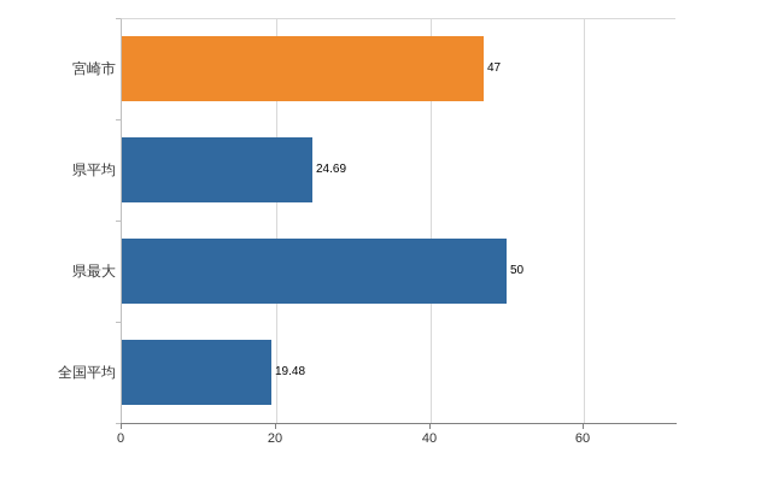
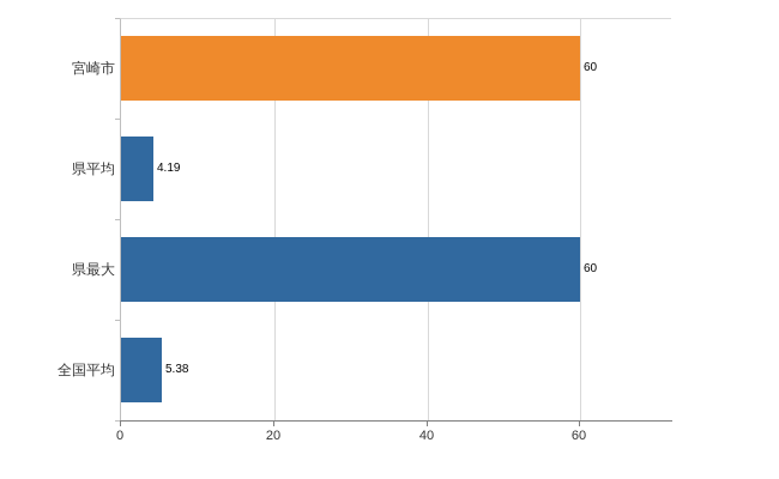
宮崎市: 47 -> 60
県平均: 24.69 -> 4.19
県最大: 50 -> 60
全国平均: 19.48 -> 5.38
